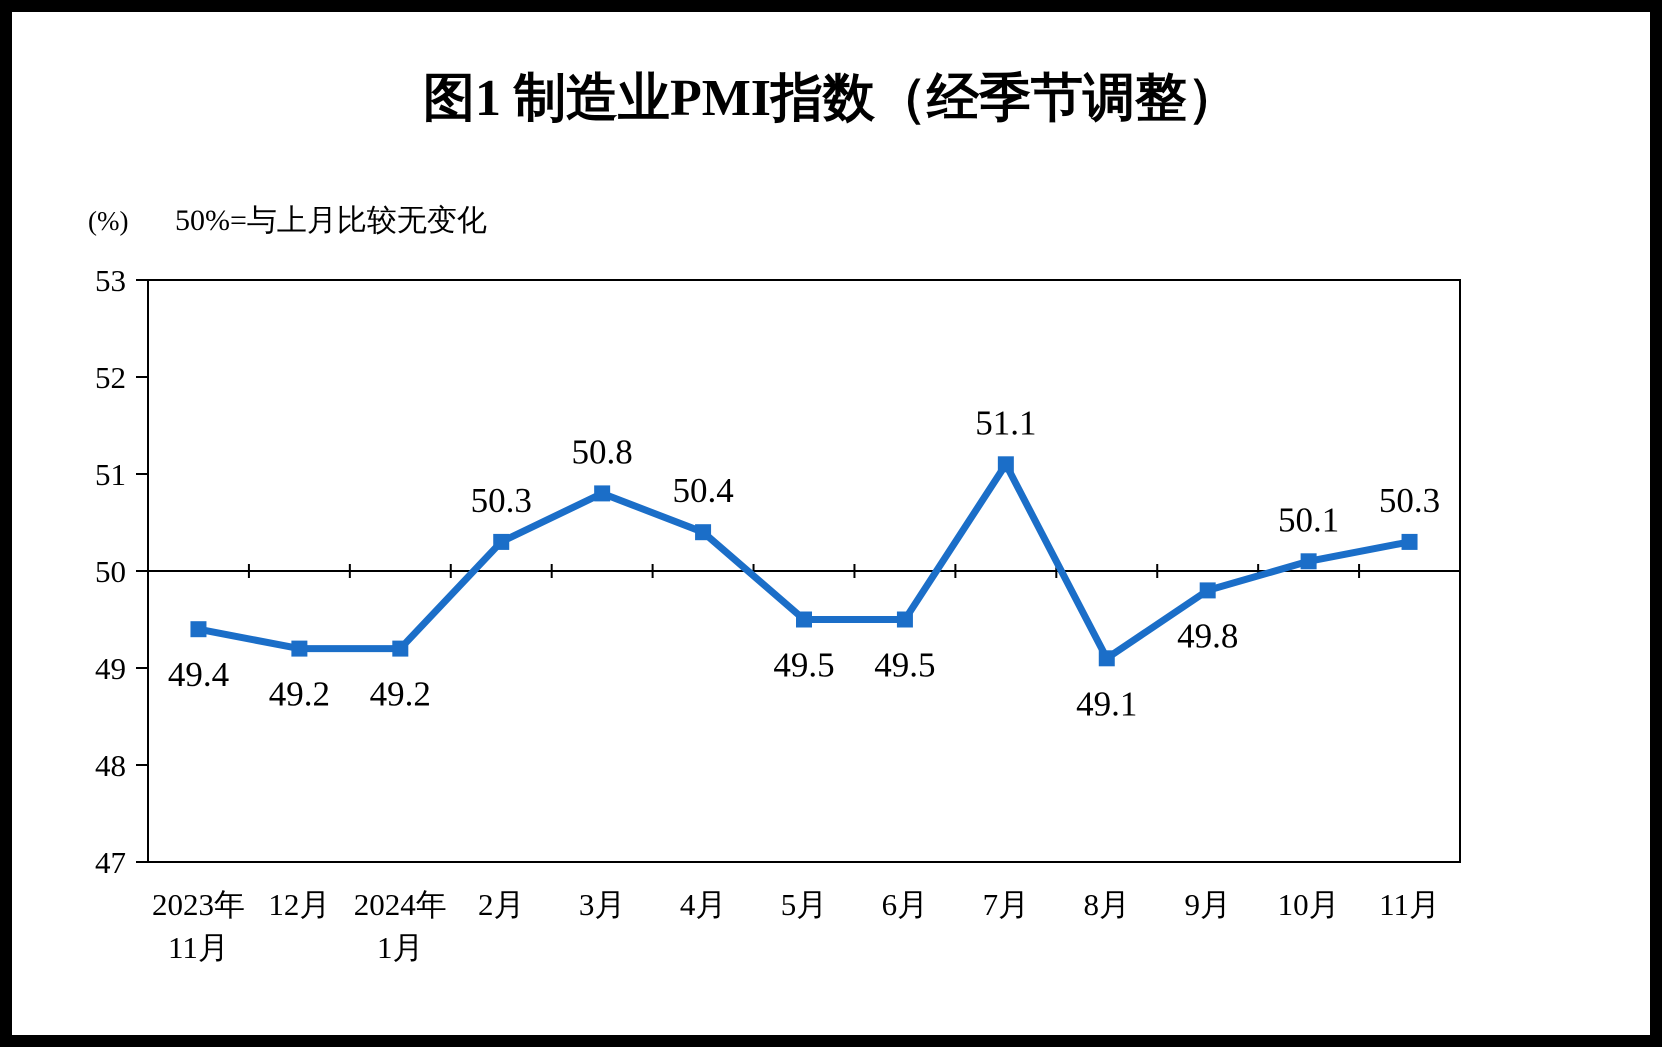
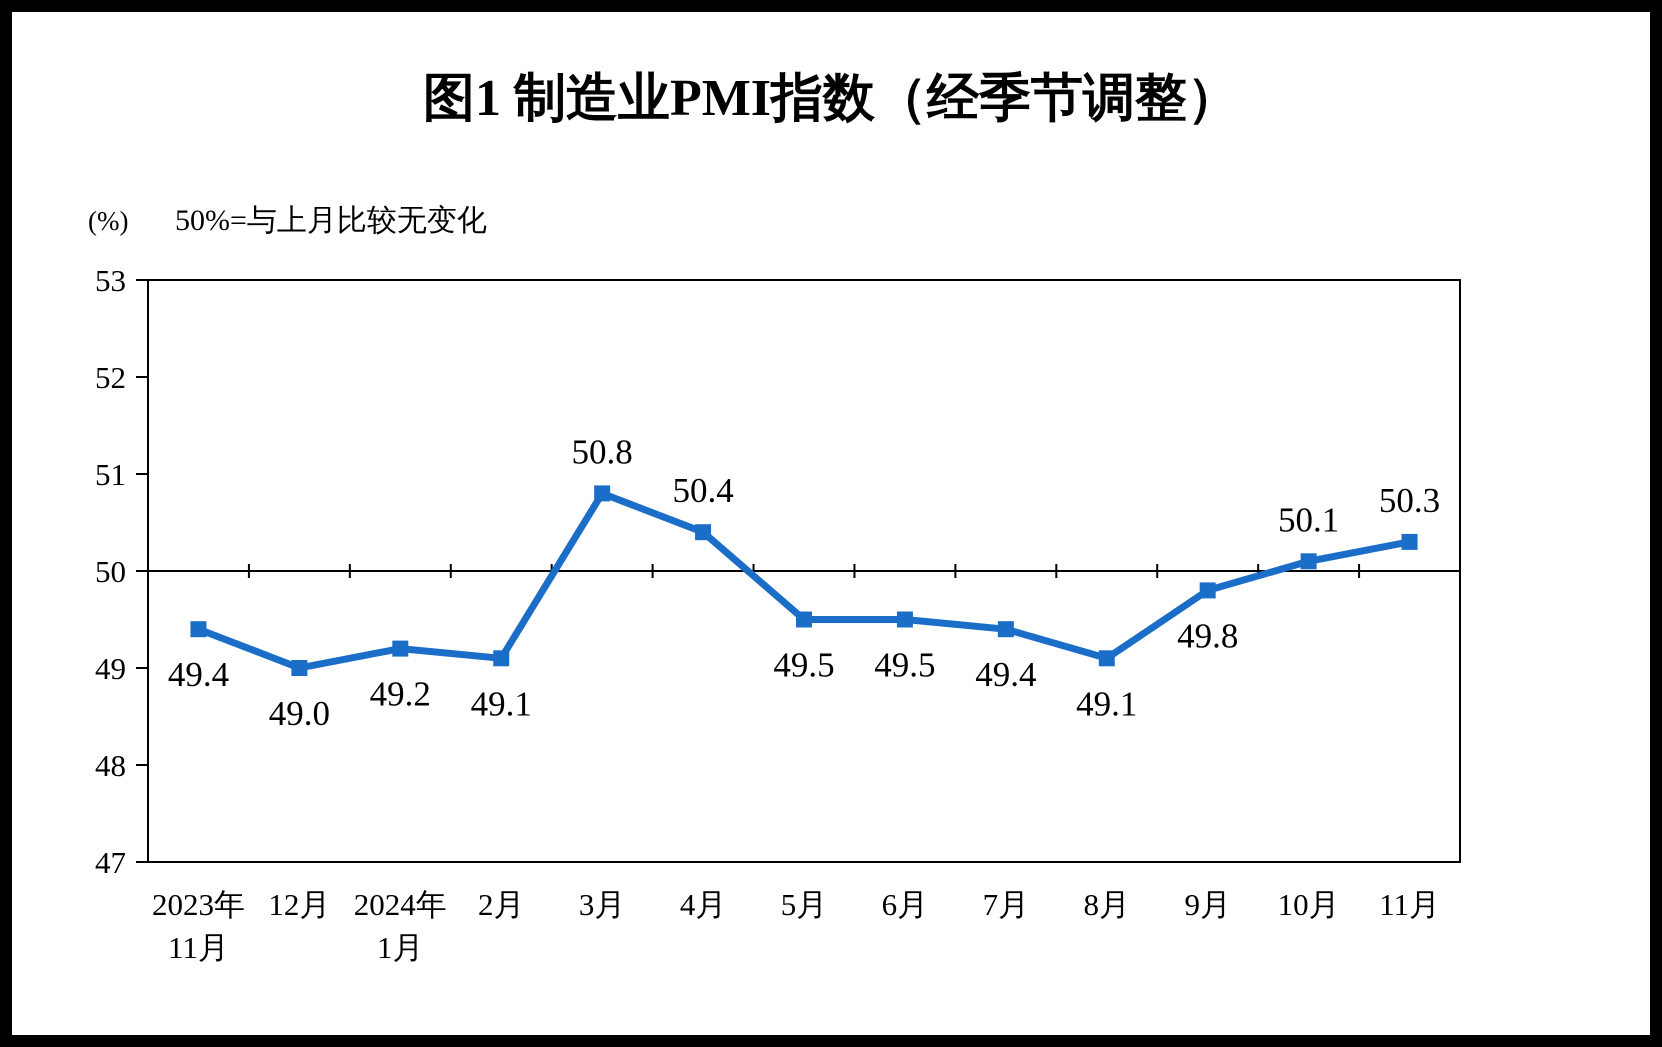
12月: 49.2 -> 49.0
2月: 50.3 -> 49.1
7月: 51.1 -> 49.4
